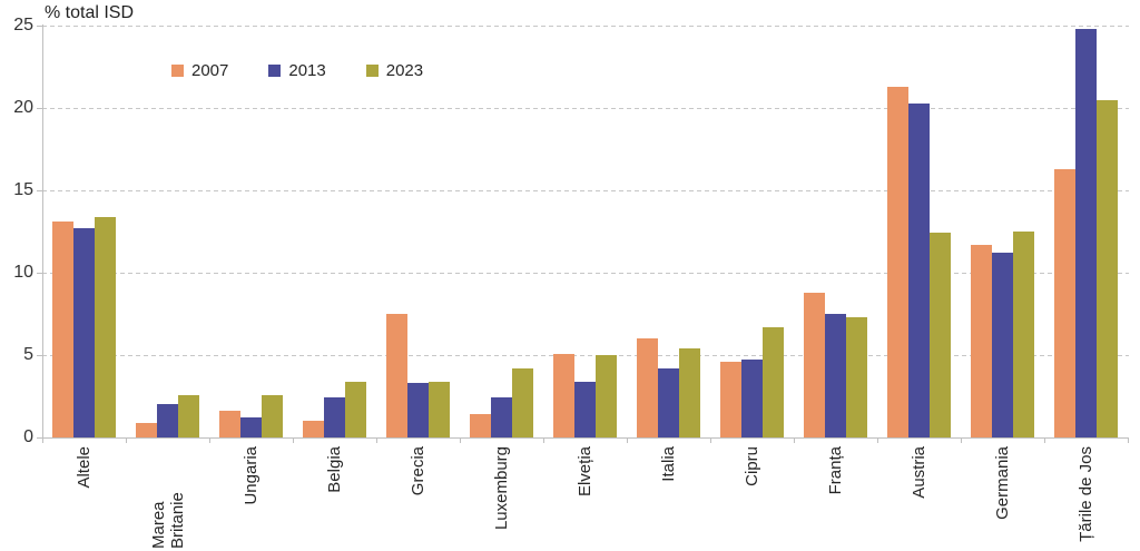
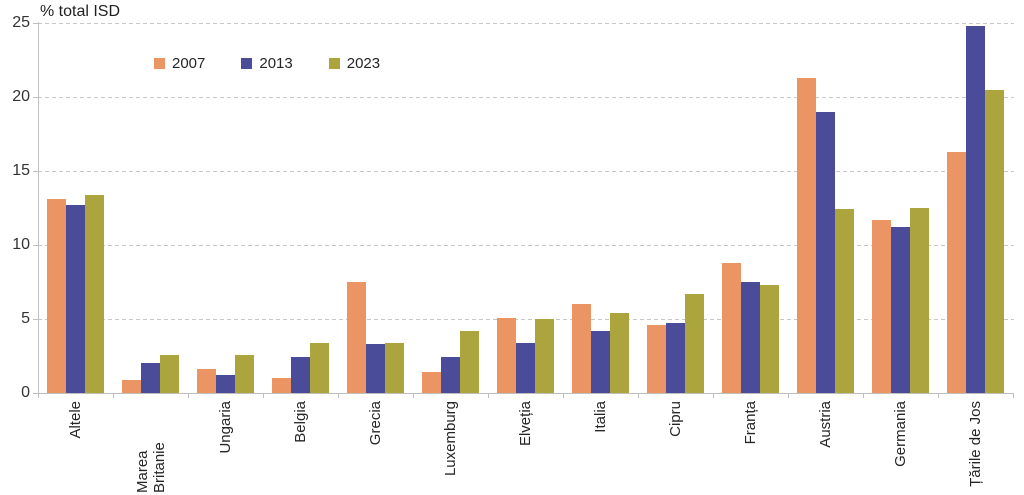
2013/Austria: 20.3 -> 19.0
